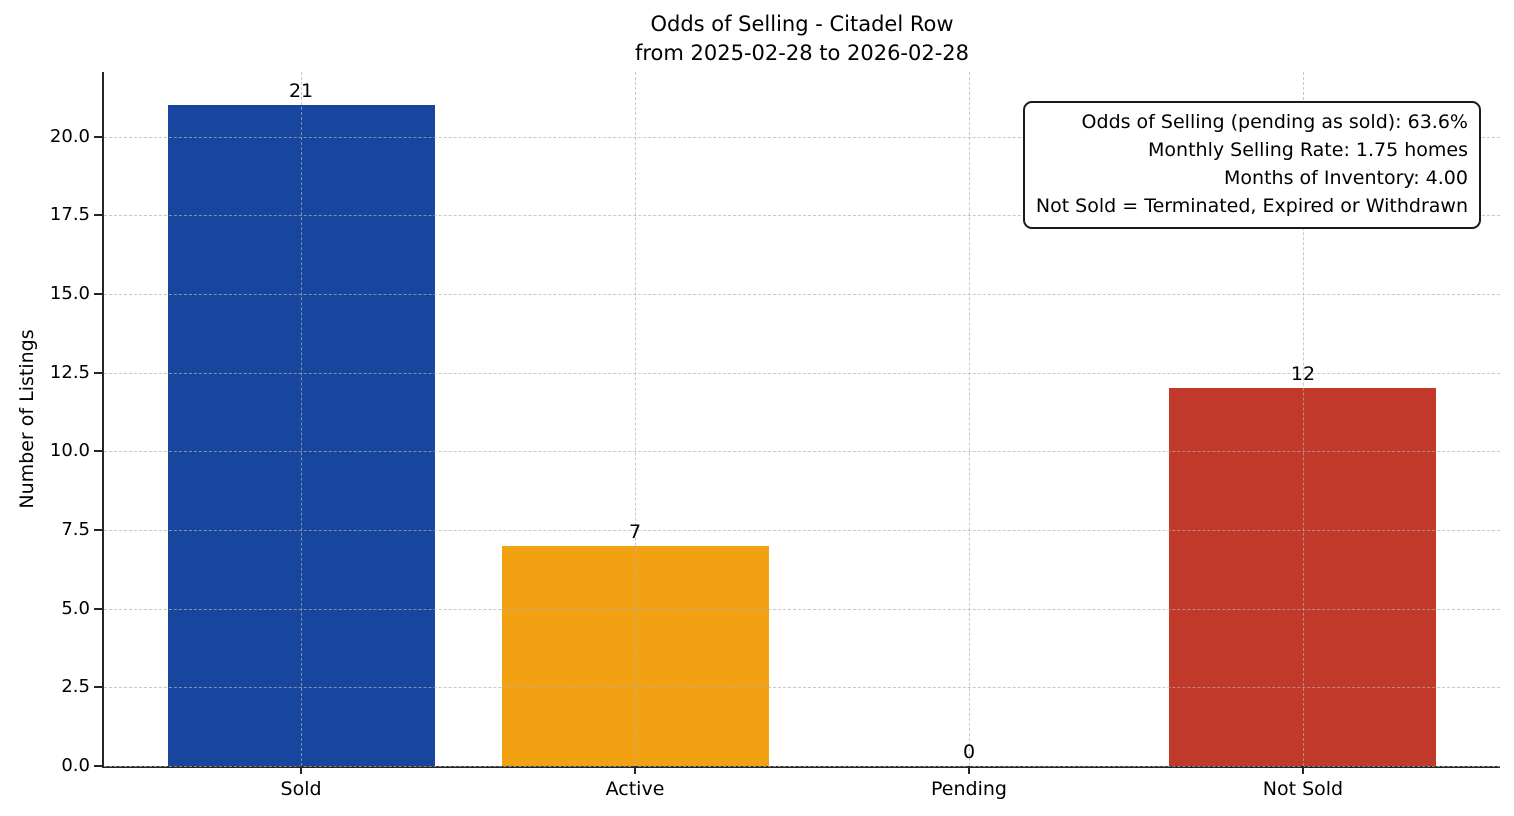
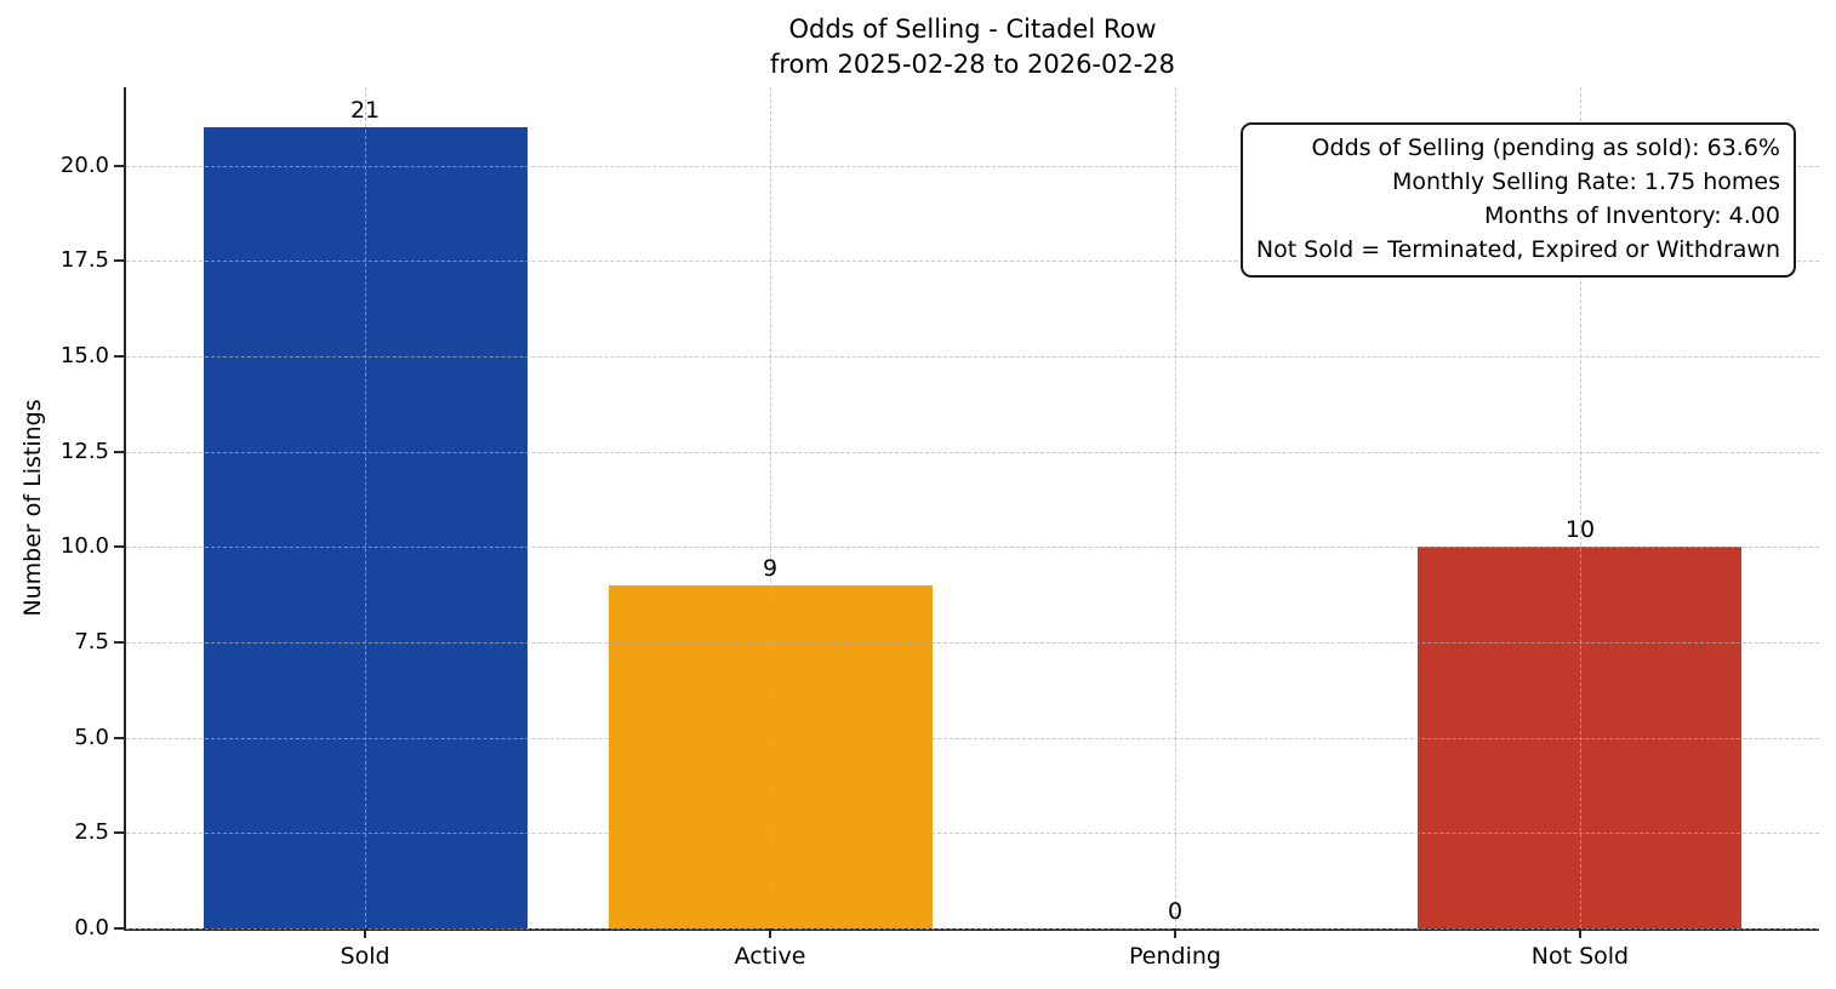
Active: 7 -> 9
Not Sold: 12 -> 10
